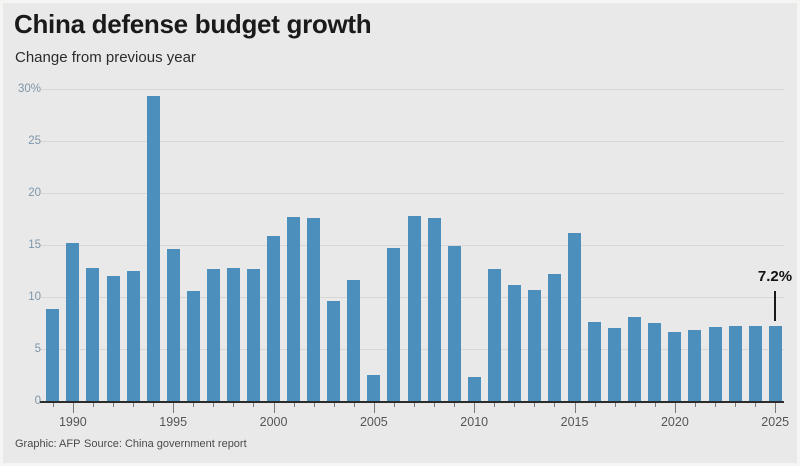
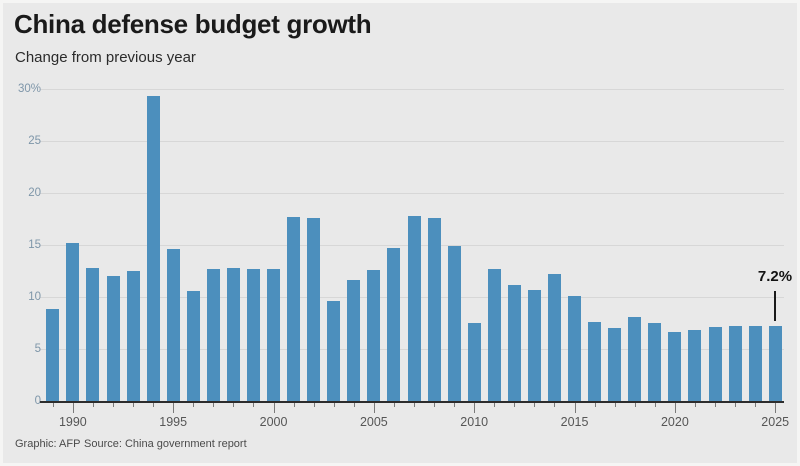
2000: 15.9% -> 12.7%
2005: 2.5% -> 12.6%
2010: 2.3% -> 7.5%
2015: 16.2% -> 10.1%
